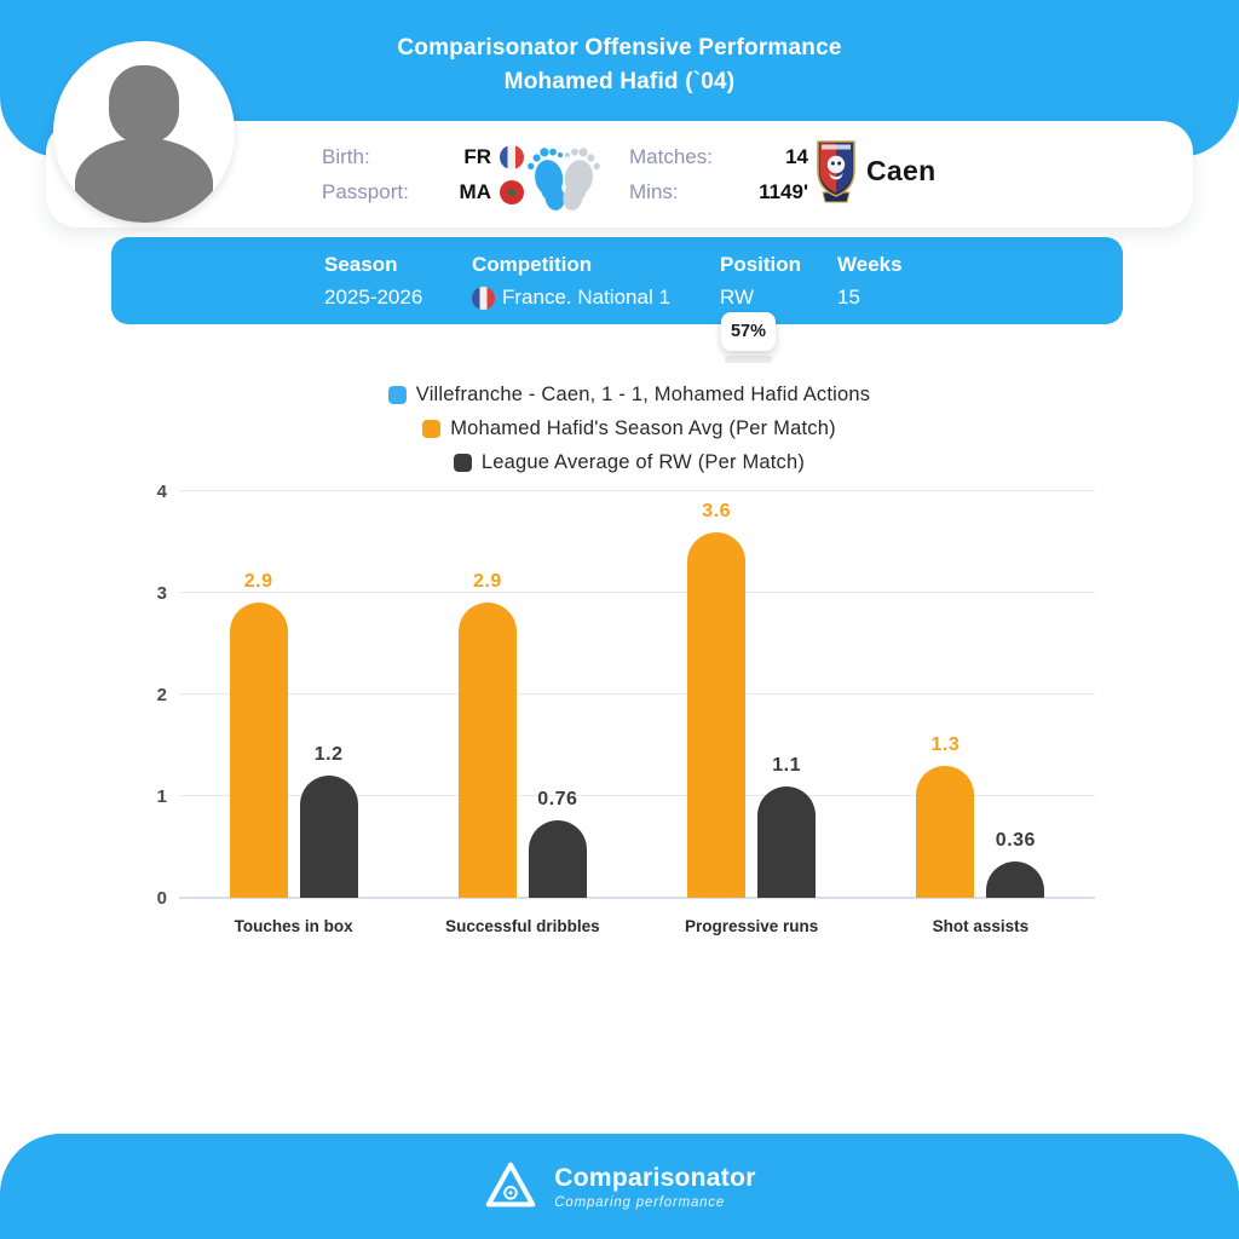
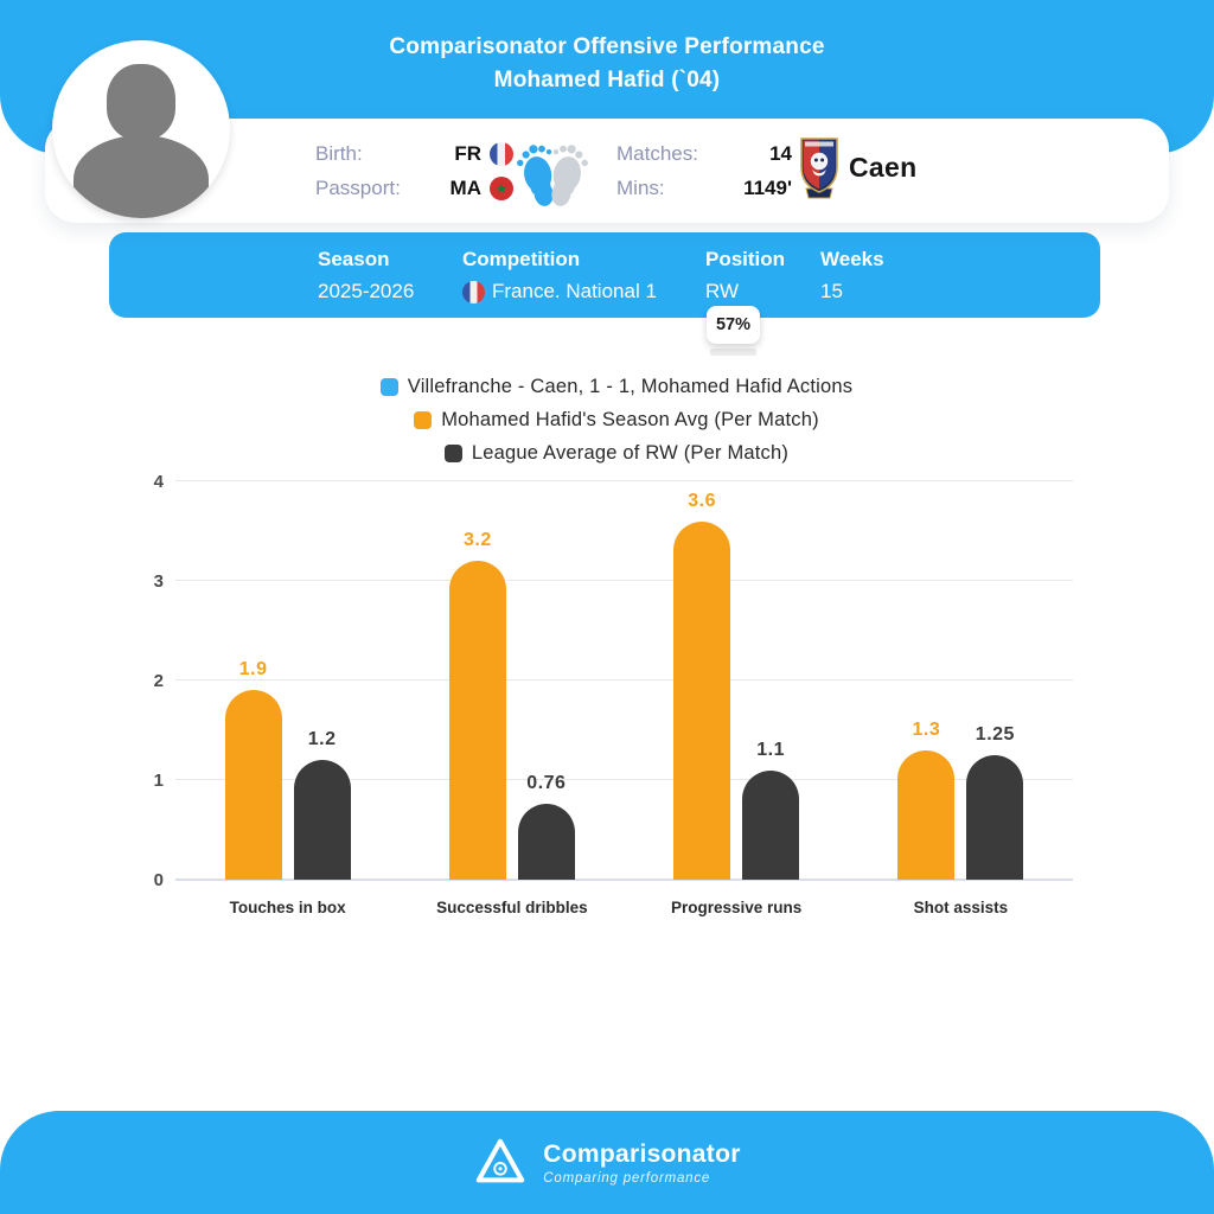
Mohamed Hafid's Season Avg (Per Match)/Touches in box: 2.9 -> 1.9
Mohamed Hafid's Season Avg (Per Match)/Successful dribbles: 2.9 -> 3.2
League Average of RW (Per Match)/Shot assists: 0.36 -> 1.25
